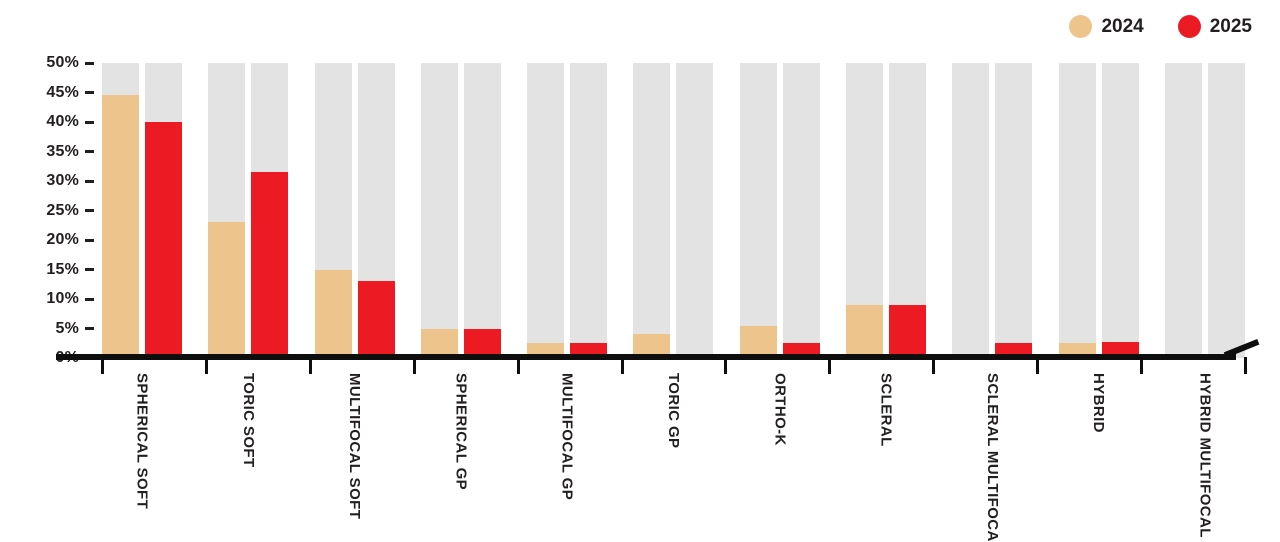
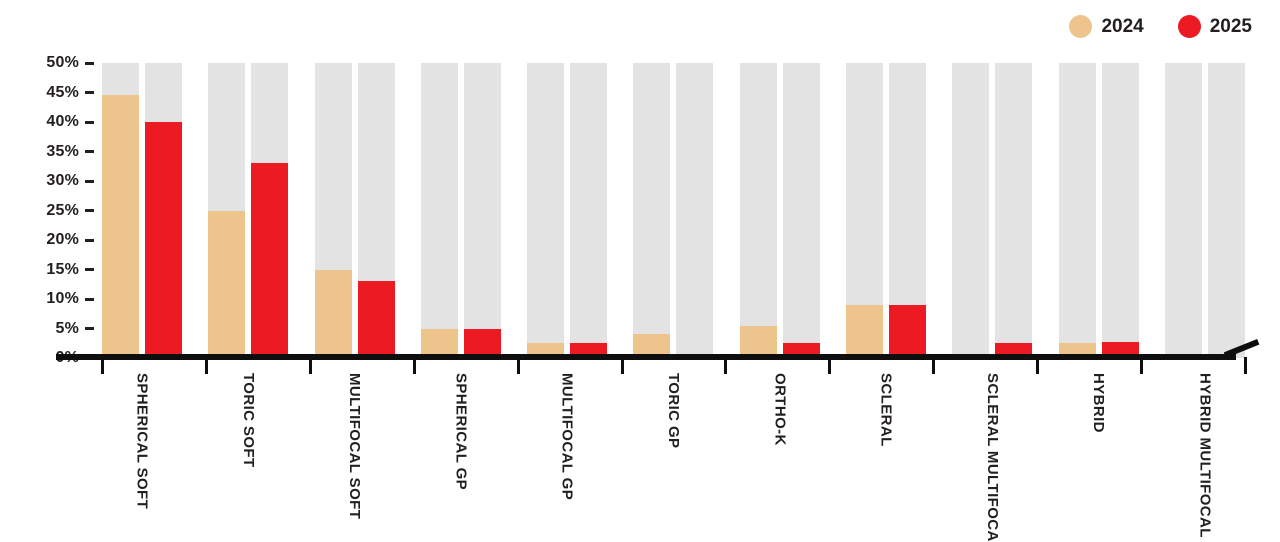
2024/TORIC SOFT: 23% -> 25%
2025/TORIC SOFT: 32% -> 33%
